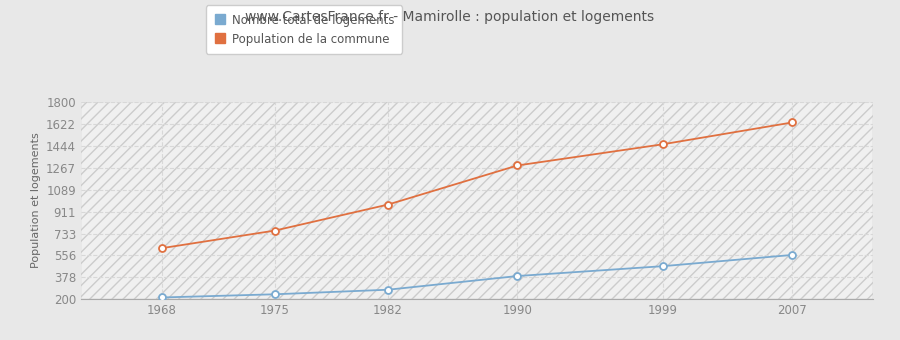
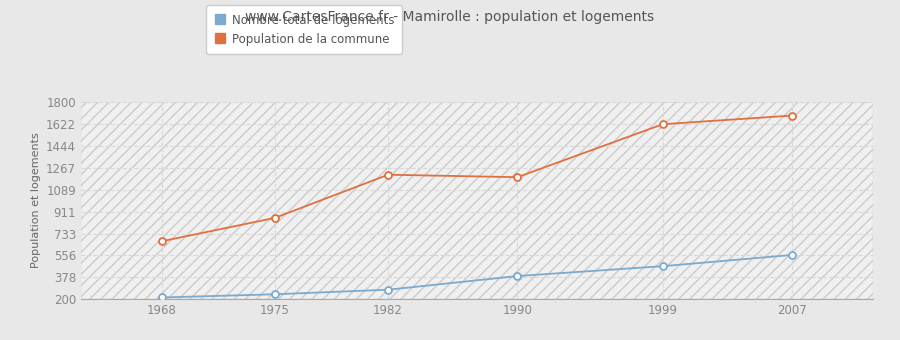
Population de la commune/1968: 610 -> 670
Population de la commune/1975: 760 -> 860
Population de la commune/1982: 970 -> 1210
Population de la commune/1990: 1280 -> 1190
Population de la commune/1999: 1460 -> 1620
Population de la commune/2007: 1630 -> 1690
